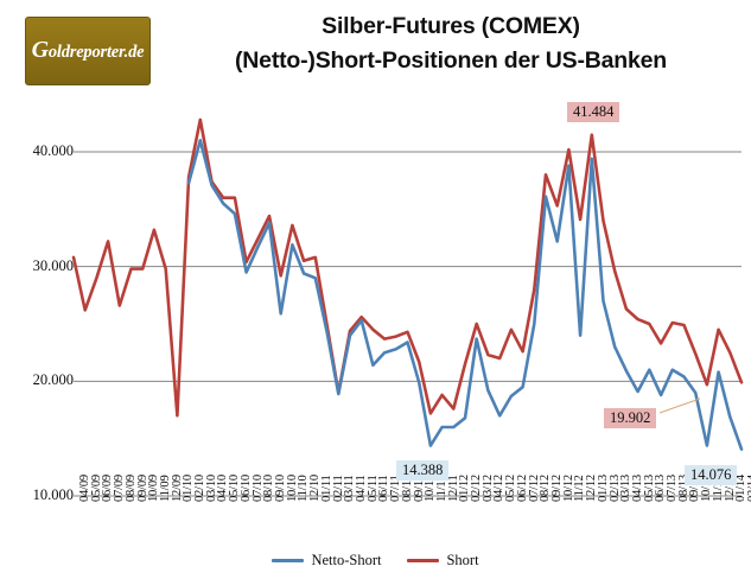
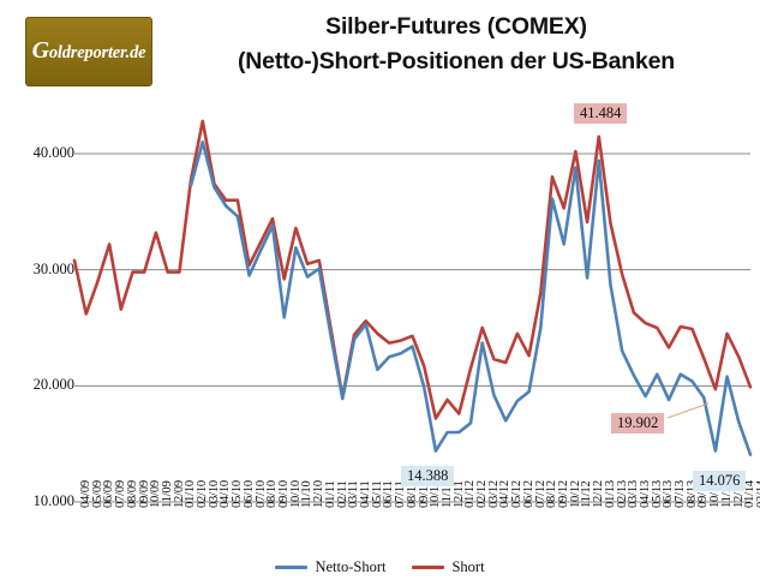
Short/01/10: 17000 -> 30000
Netto-Short/01/11: 29000 -> 30000
Netto-Short/12/12: 24000 -> 29000
Netto-Short/02/13: 27000 -> 29000
